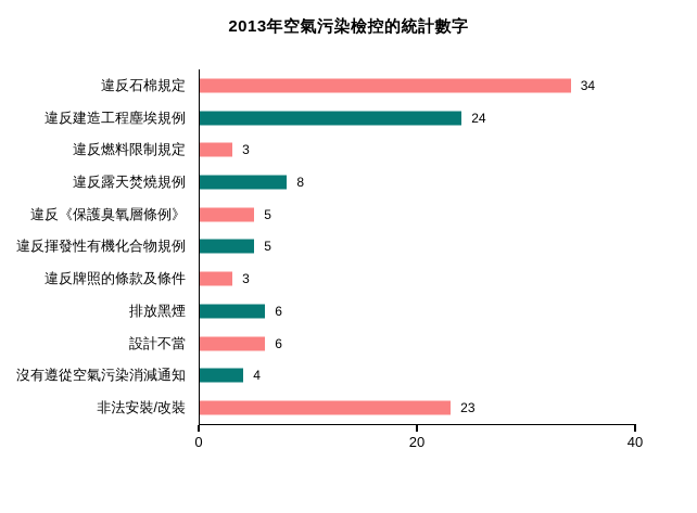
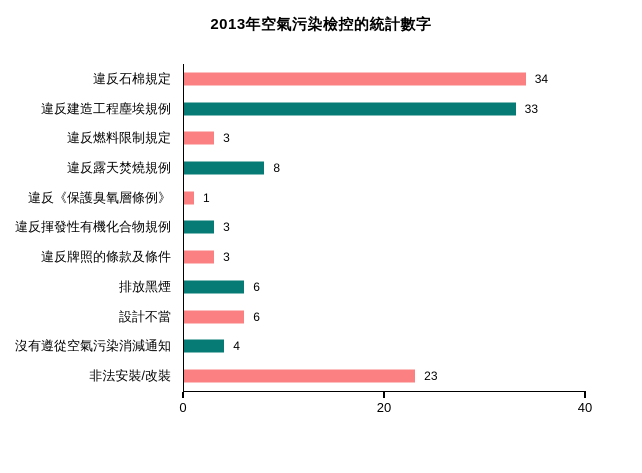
違反建造工程塵埃規例: 24 -> 33
違反《保護臭氧層條例》: 5 -> 1
違反揮發性有機化合物規例: 5 -> 3
